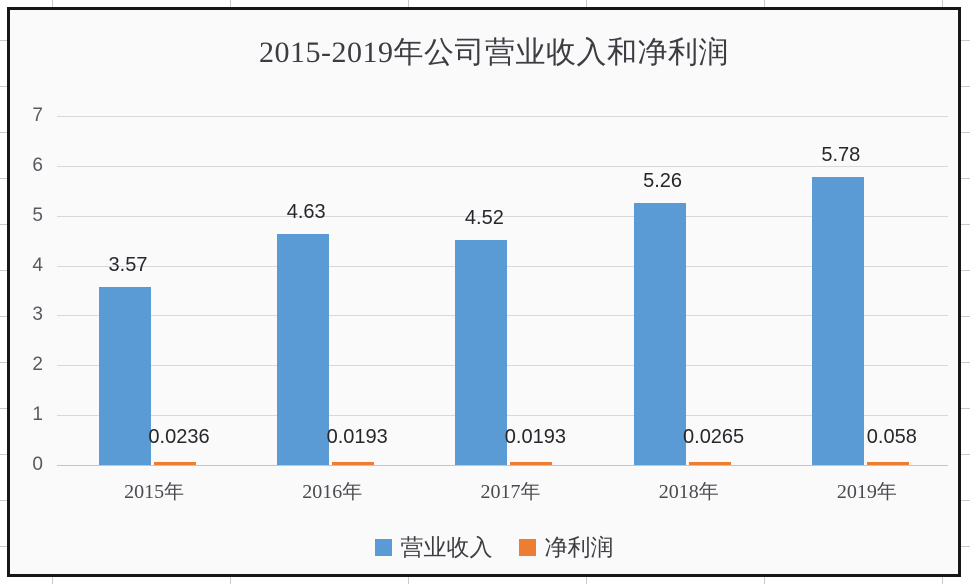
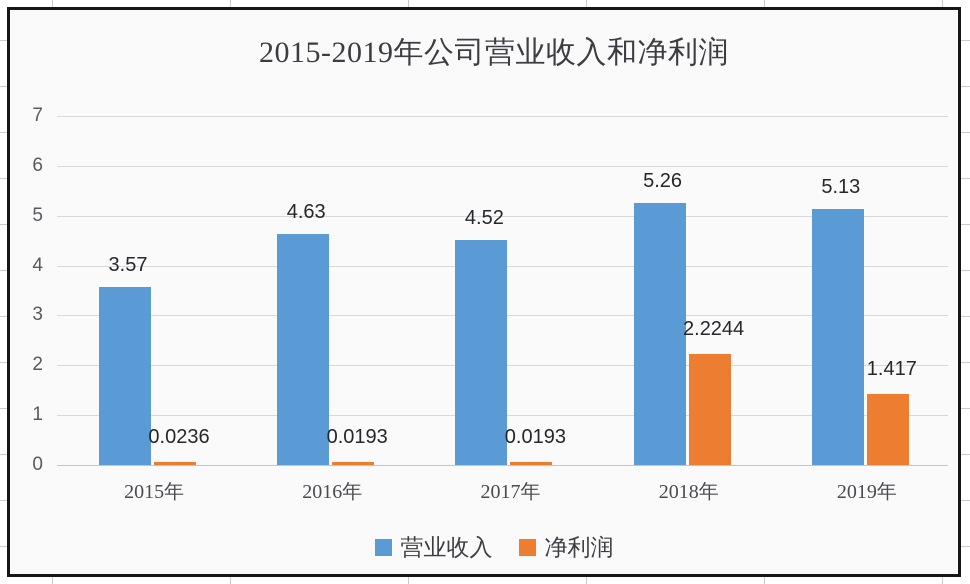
净利润/2018年: 0.0265 -> 2.2244
营业收入/2019年: 5.78 -> 5.13
净利润/2019年: 0.058 -> 1.417
